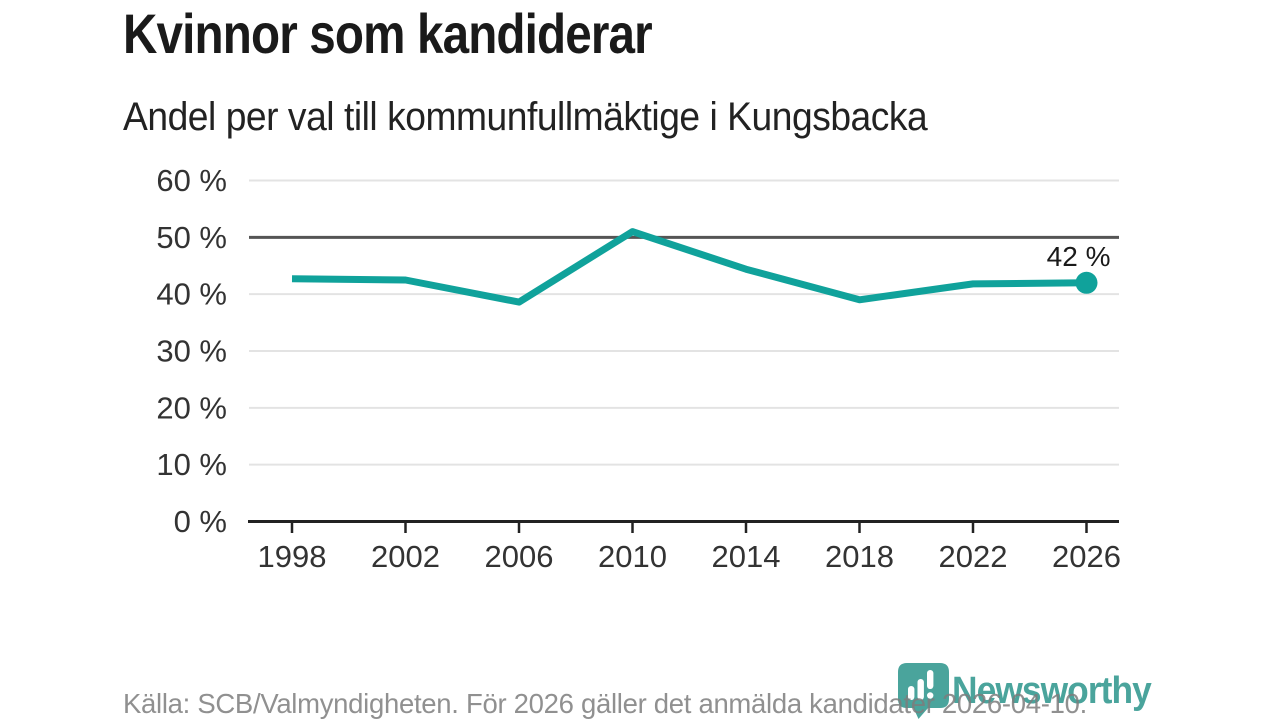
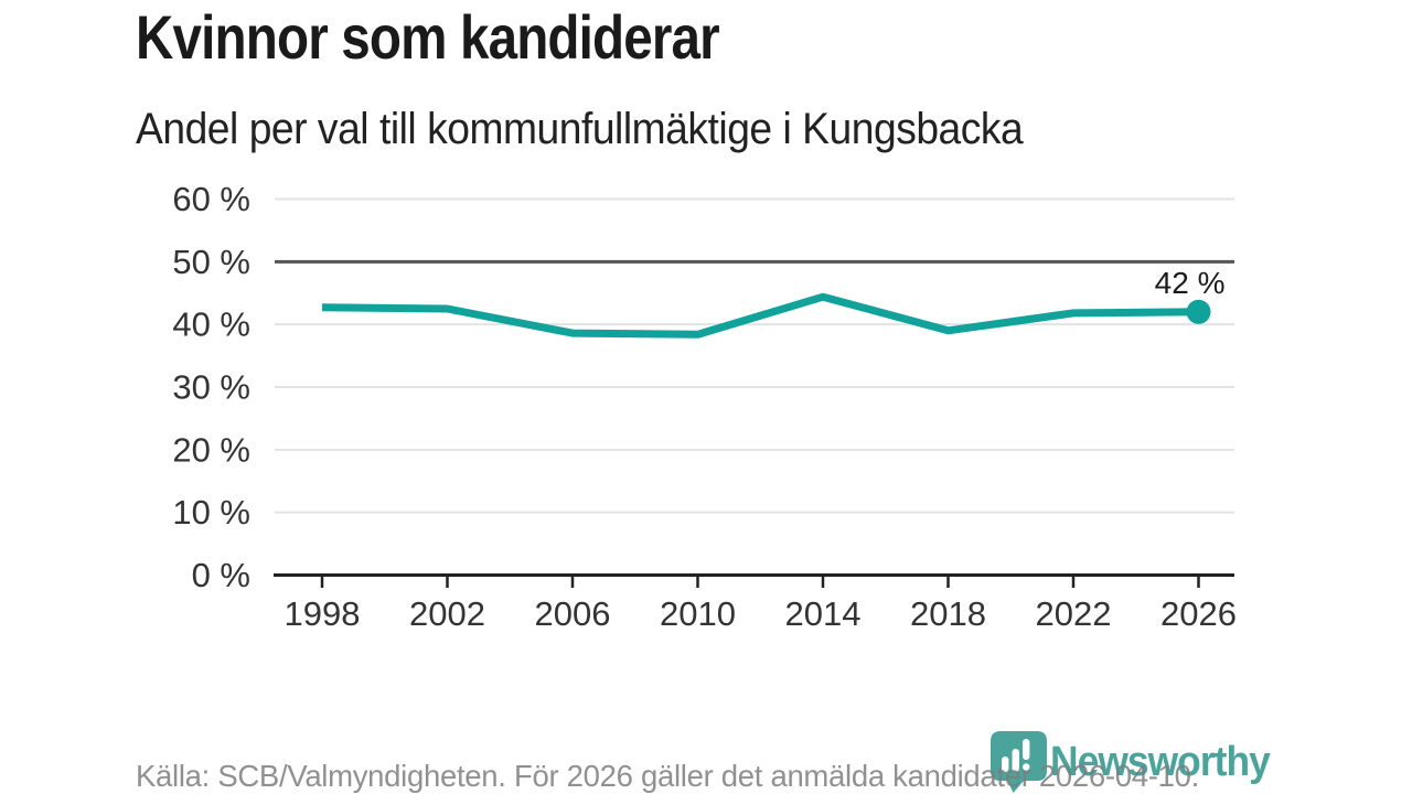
2010: 51% -> 38%
